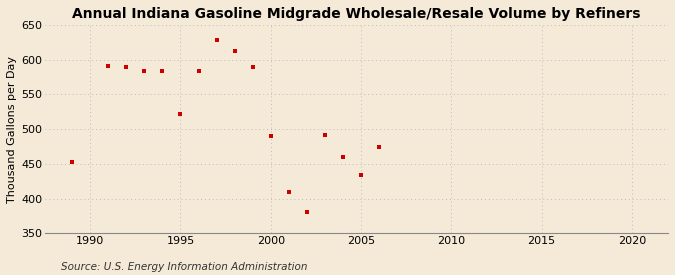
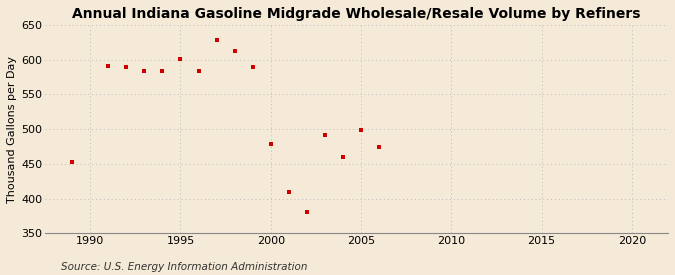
1995: 522 -> 601
2000: 490 -> 478
2005: 434 -> 499
